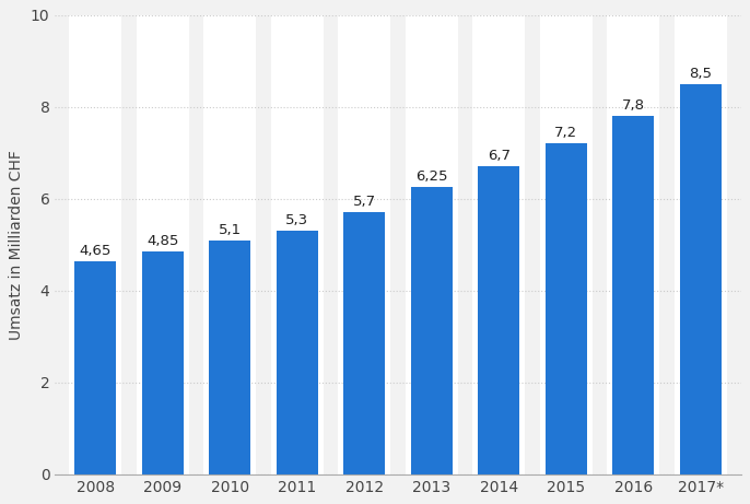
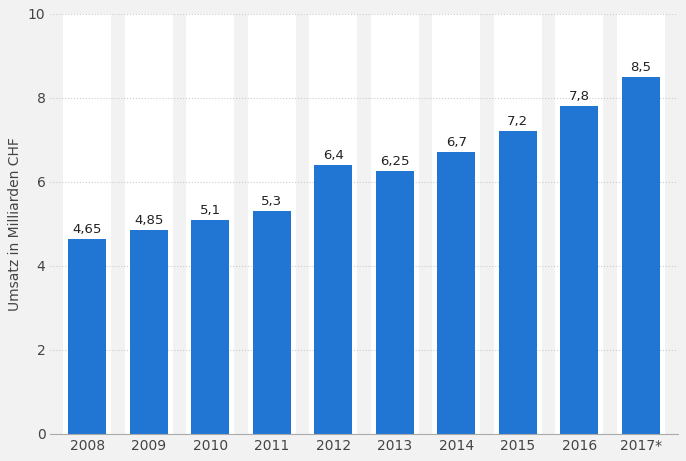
2012: 5,7 -> 6,4
